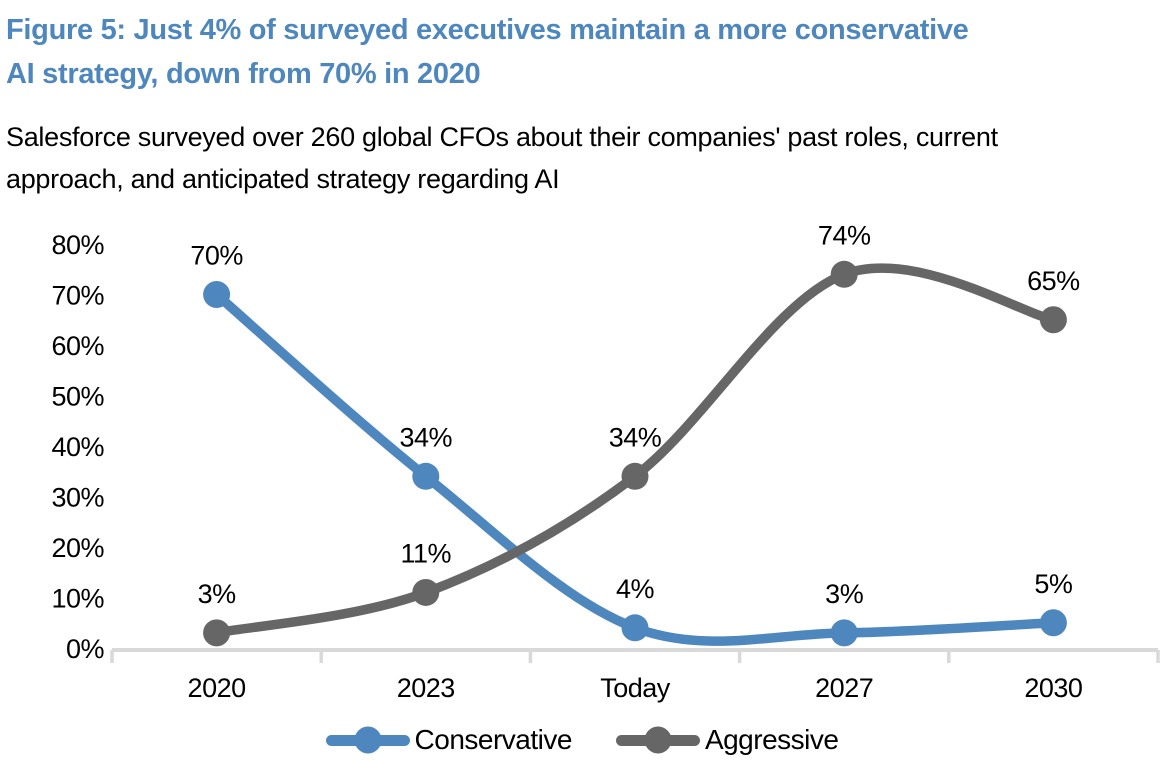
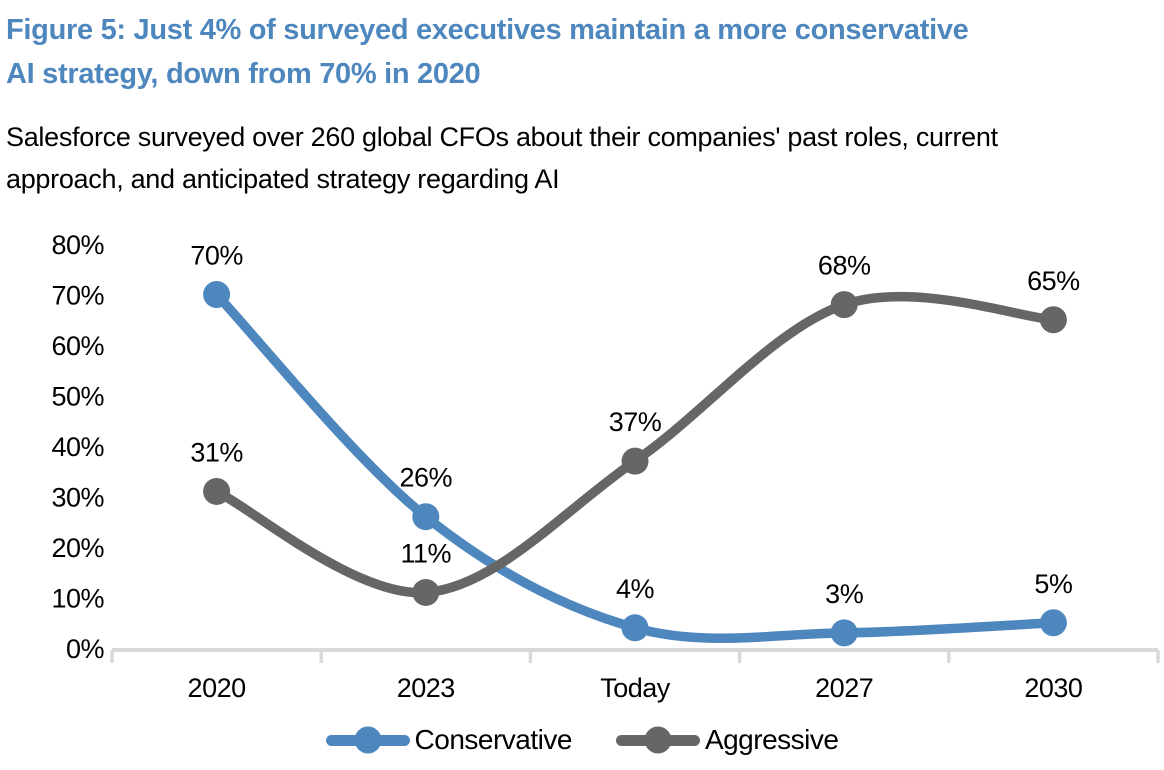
Aggressive/2020: 3% -> 31%
Conservative/2023: 34% -> 26%
Aggressive/Today: 34% -> 37%
Aggressive/2027: 74% -> 68%
